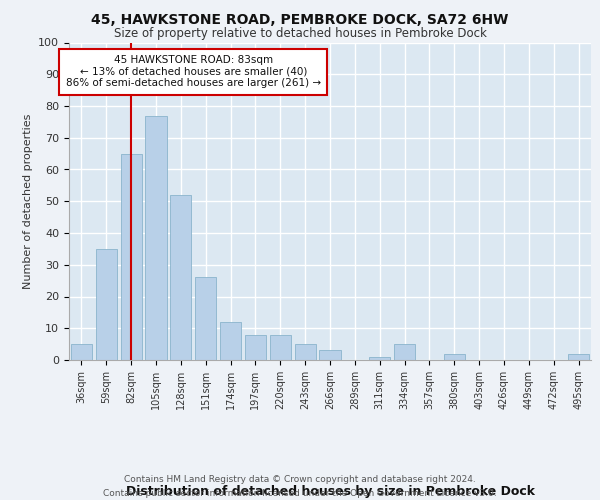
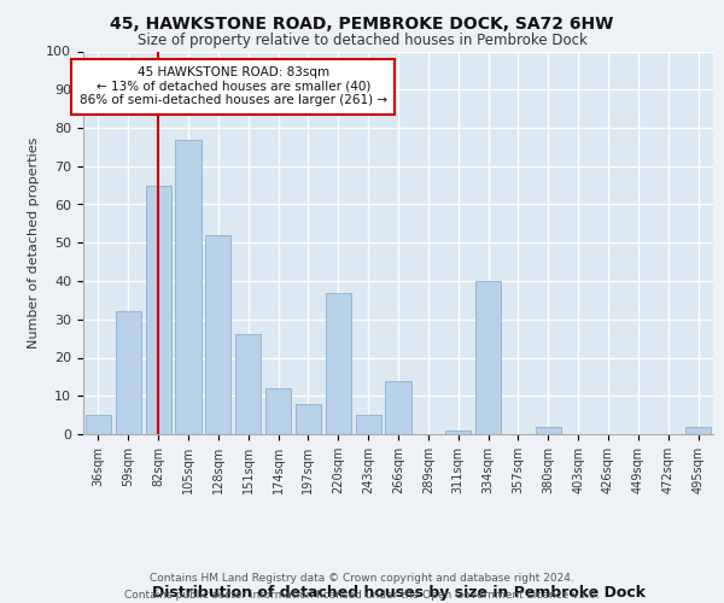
59sqm: 35 -> 32
220sqm: 8 -> 37
266sqm: 3 -> 14
334sqm: 5 -> 40
